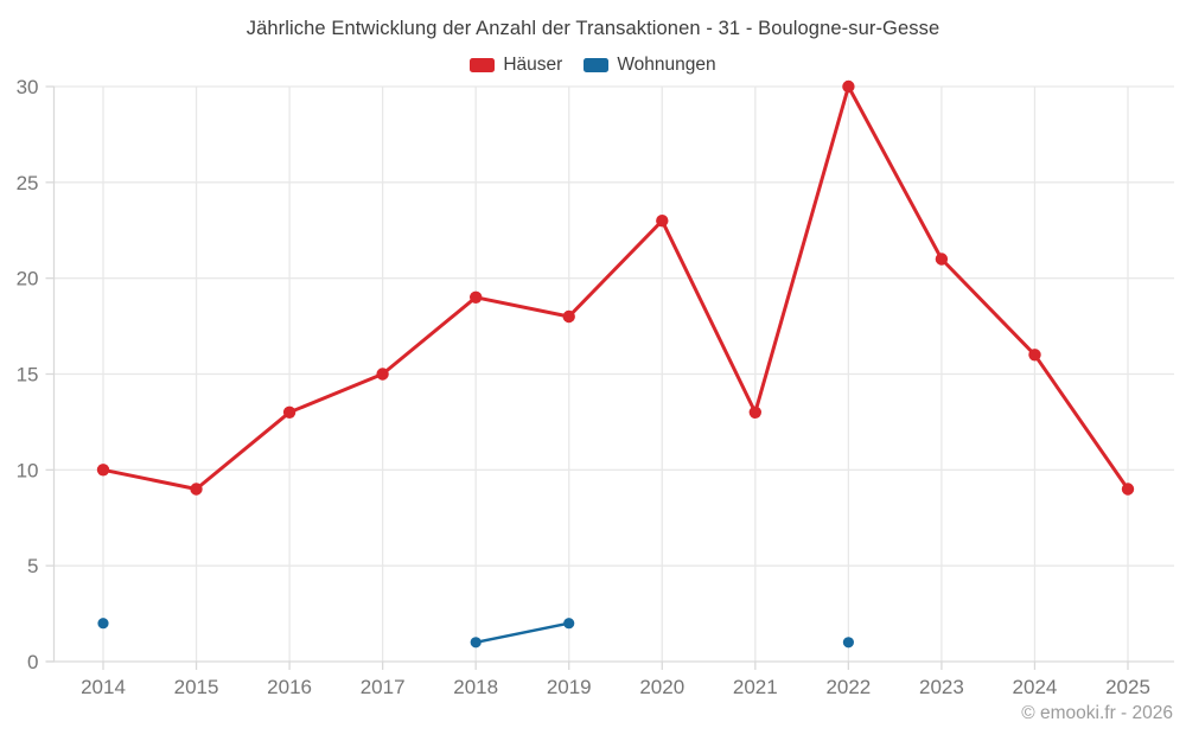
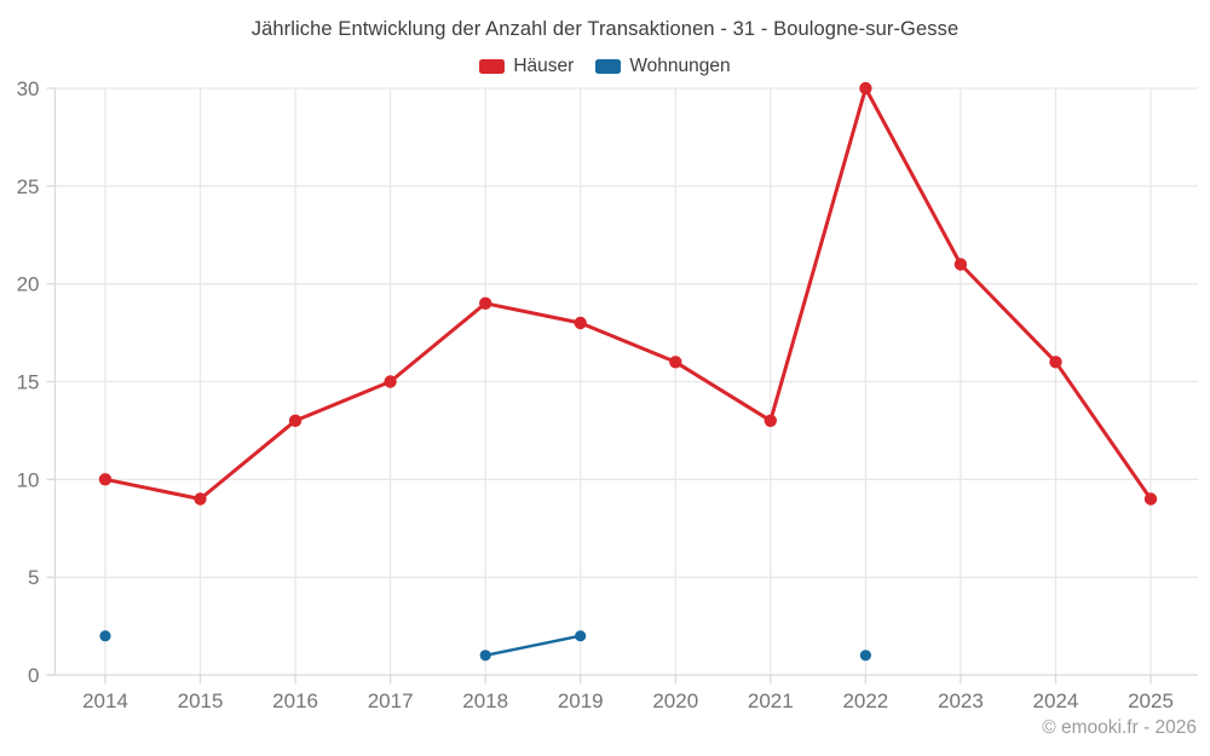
Häuser/2020: 23 -> 16
